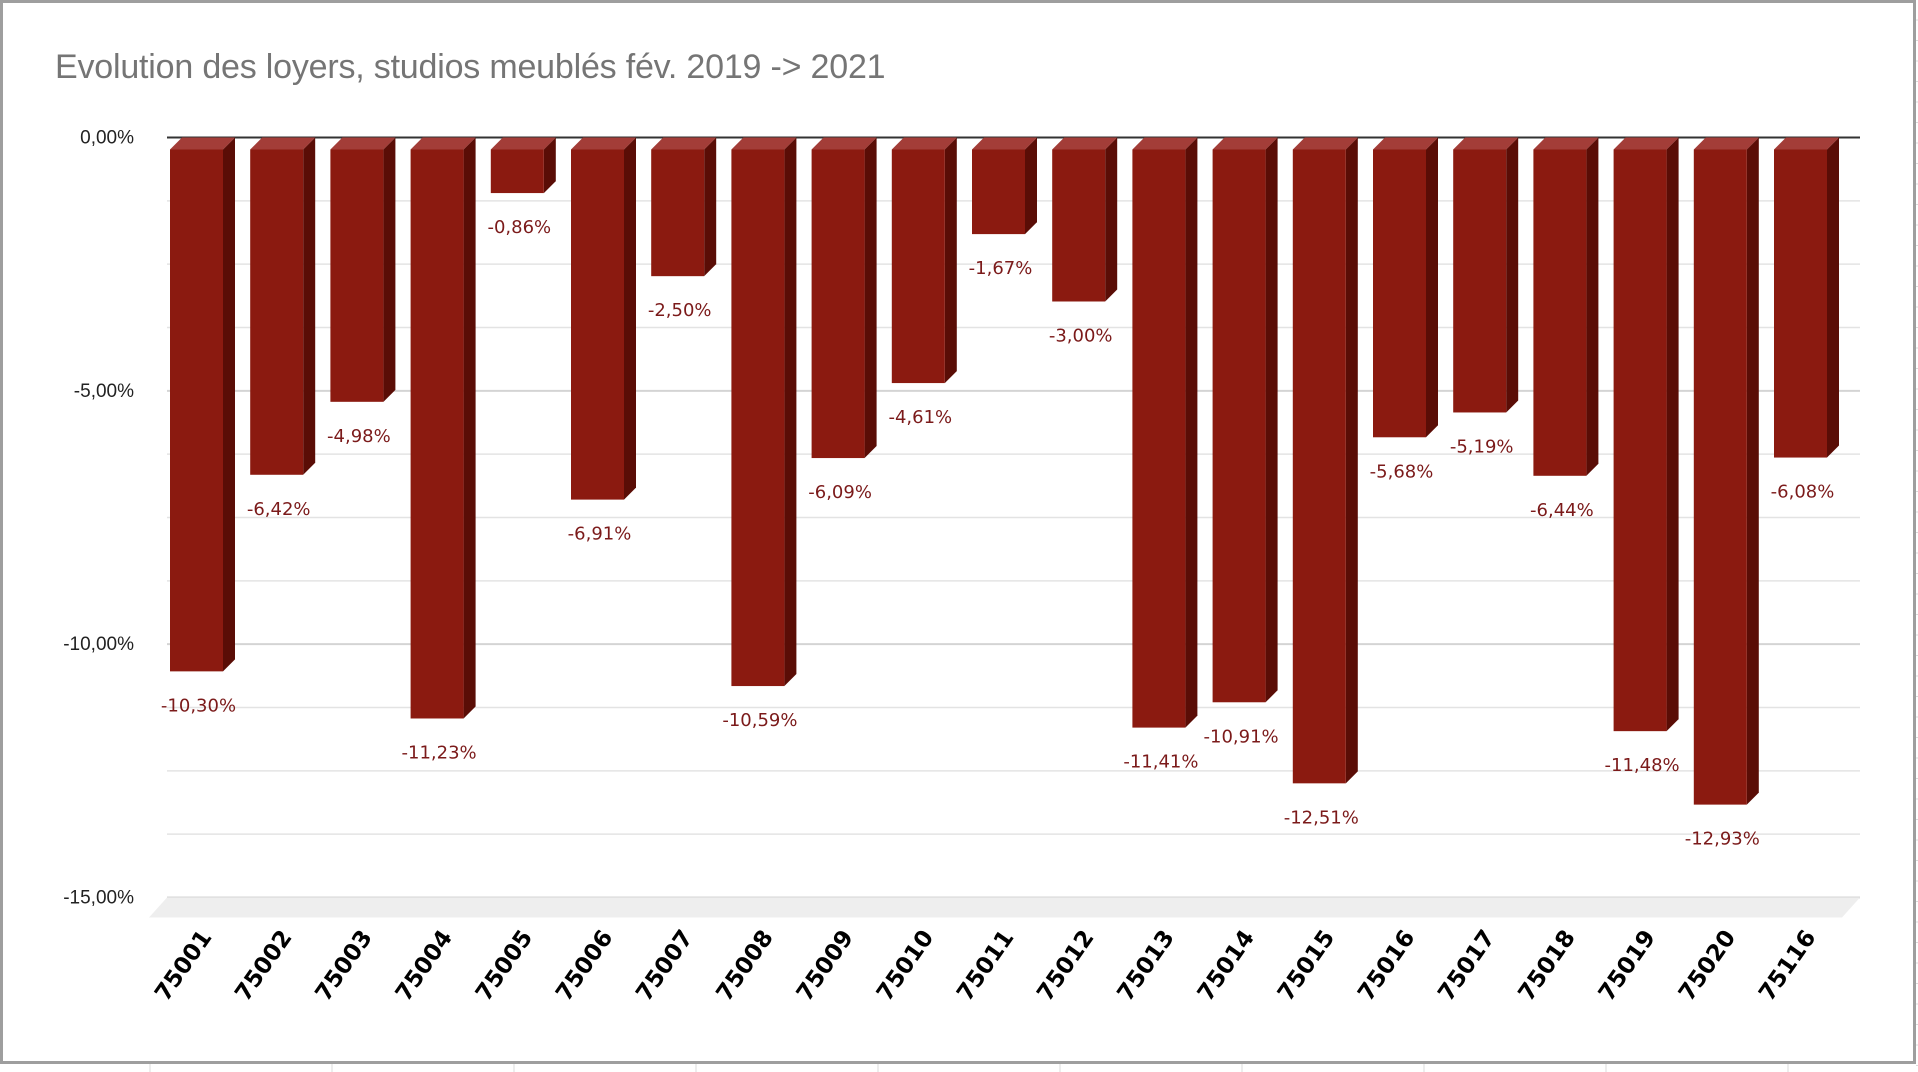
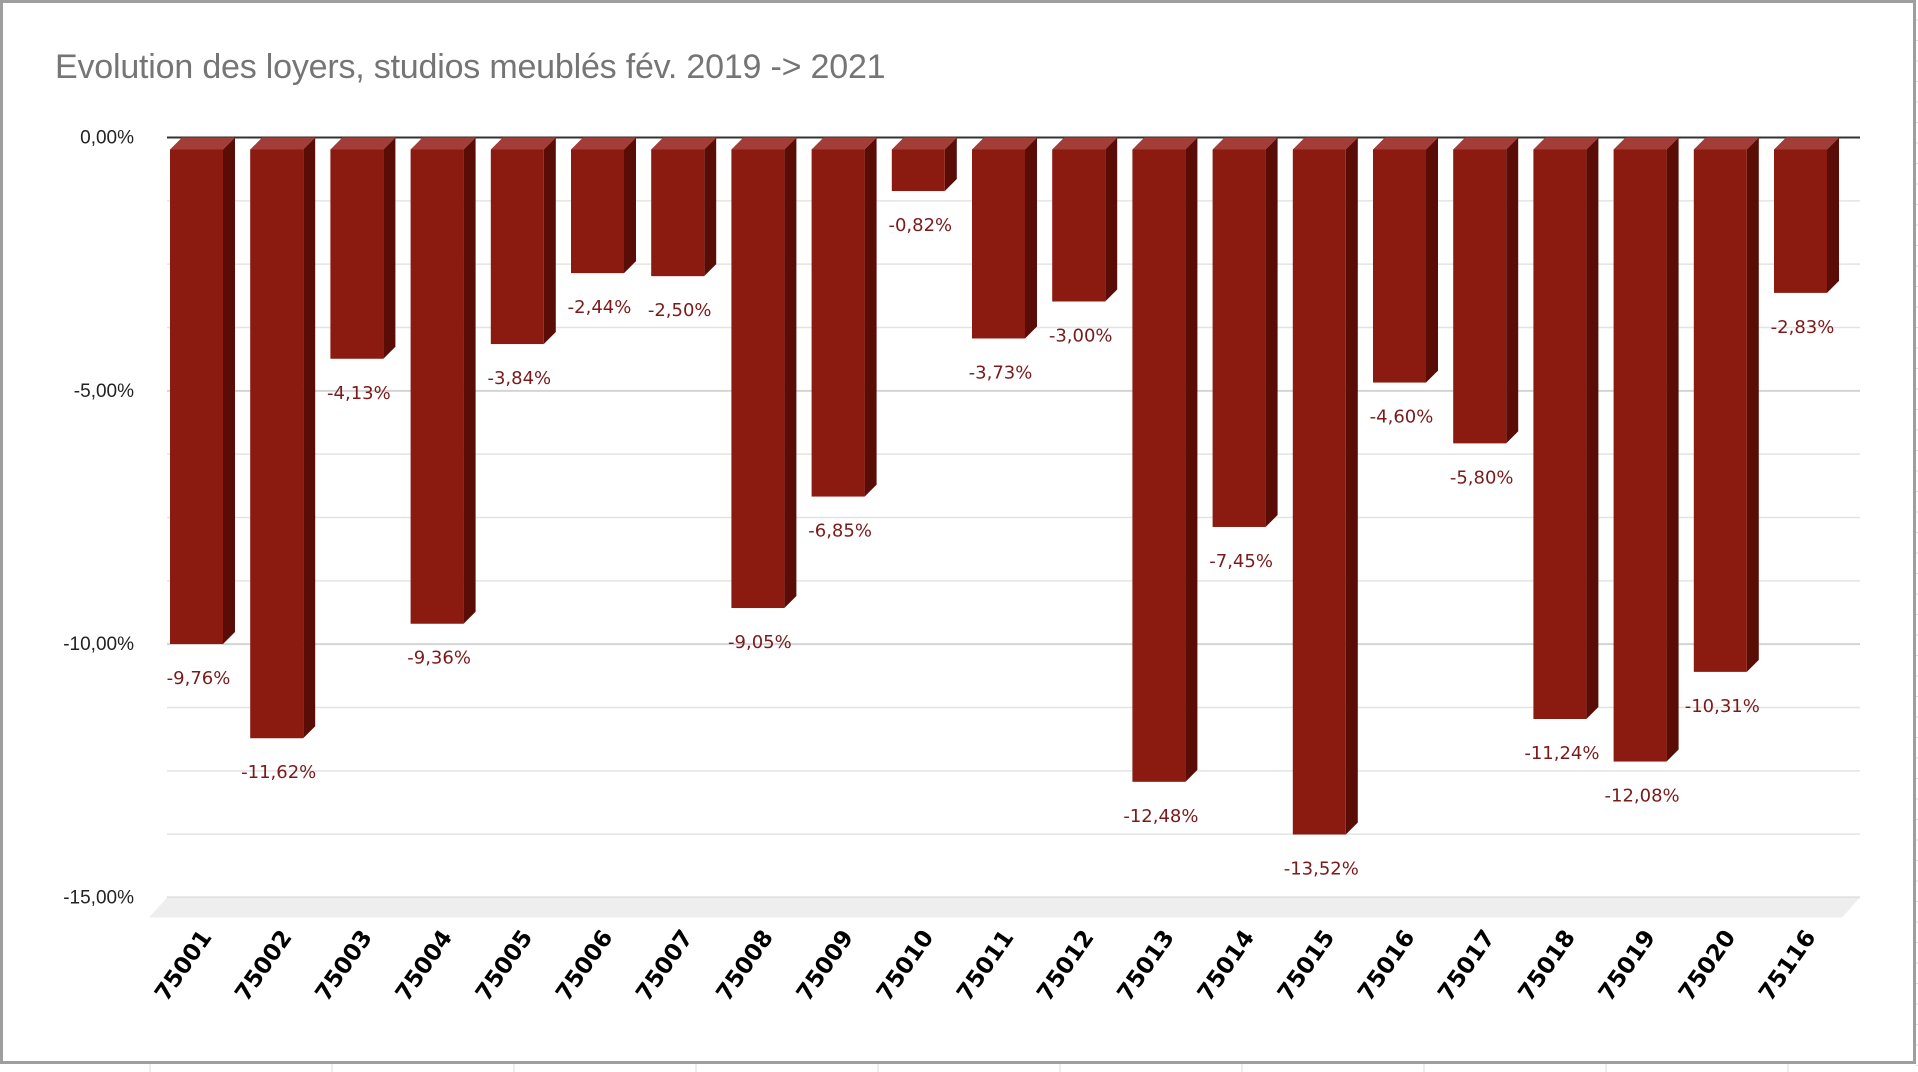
75001: -10,30% -> -9,76%
75002: -6,42% -> -11,62%
75003: -4,98% -> -4,13%
75004: -11,23% -> -9,36%
75005: -0,86% -> -3,84%
75006: -6,91% -> -2,44%
75008: -10,59% -> -9,05%
75009: -6,09% -> -6,85%
75010: -4,61% -> -0,82%
75011: -1,67% -> -3,73%
75013: -11,41% -> -12,48%
75014: -10,91% -> -7,45%
75015: -12,51% -> -13,52%
75016: -5,68% -> -4,60%
75017: -5,19% -> -5,80%
75018: -6,44% -> -11,24%
75019: -11,48% -> -12,08%
75020: -12,93% -> -10,31%
75116: -6,08% -> -2,83%
